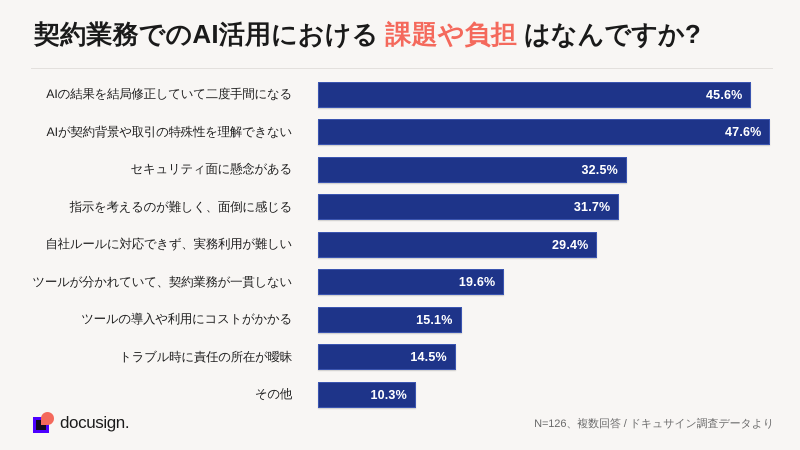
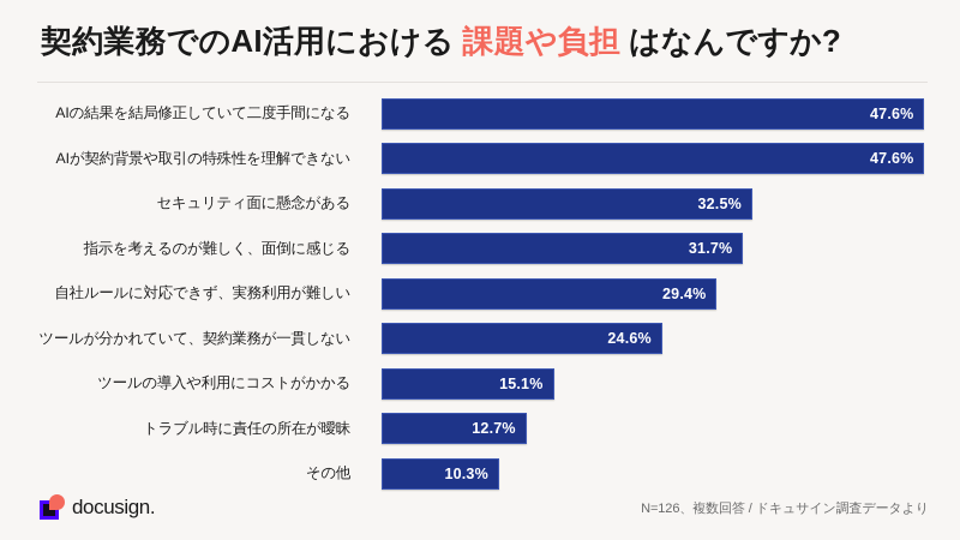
AIの結果を結局修正していて二度手間になる: 45.6% -> 47.6%
ツールが分かれていて、契約業務が一貫しない: 19.6% -> 24.6%
トラブル時に責任の所在が曖昧: 14.5% -> 12.7%
